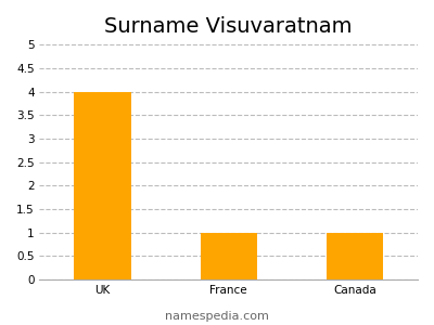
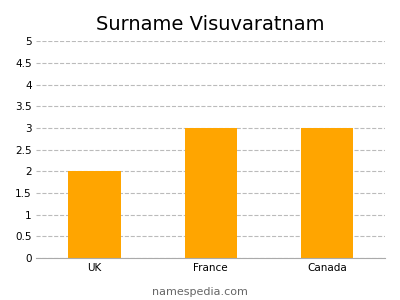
UK: 4 -> 2
France: 1 -> 3
Canada: 1 -> 3
